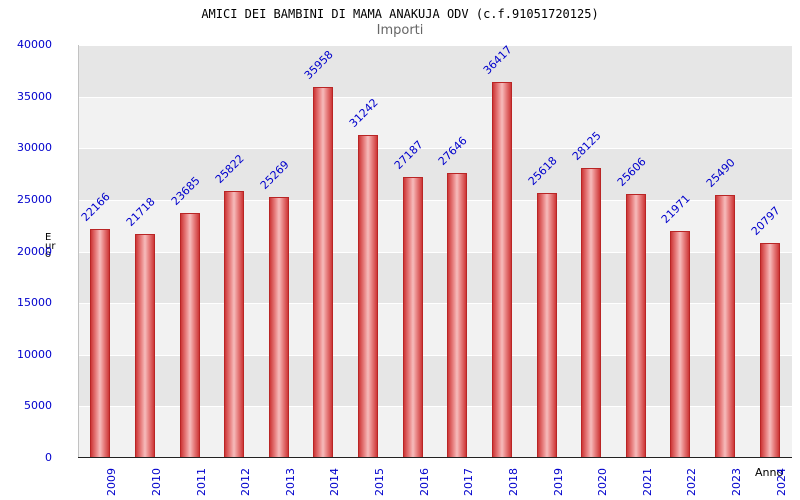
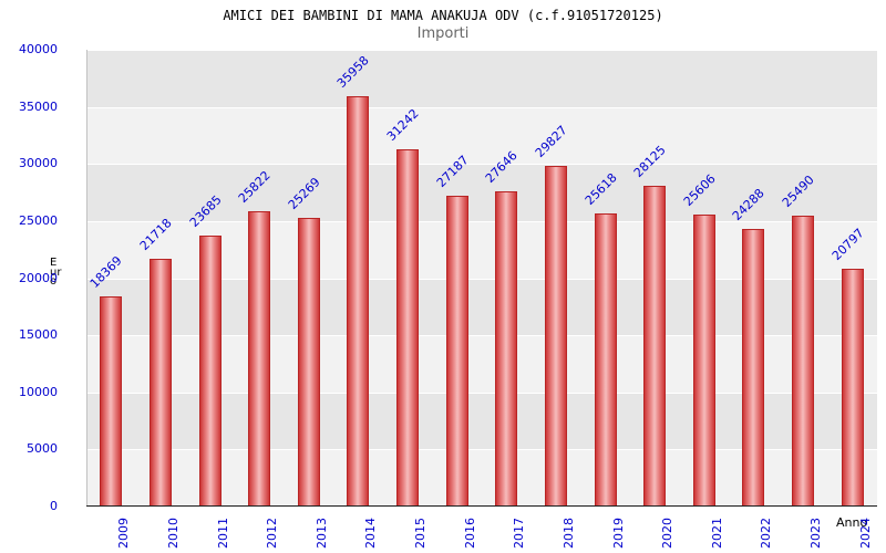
2009: 22166 -> 18369
2018: 36417 -> 29827
2022: 21971 -> 24288
